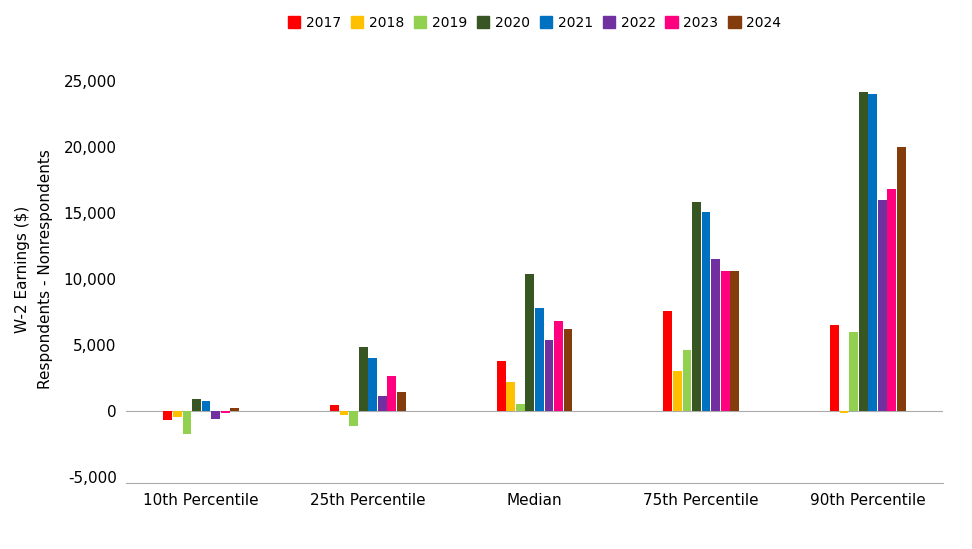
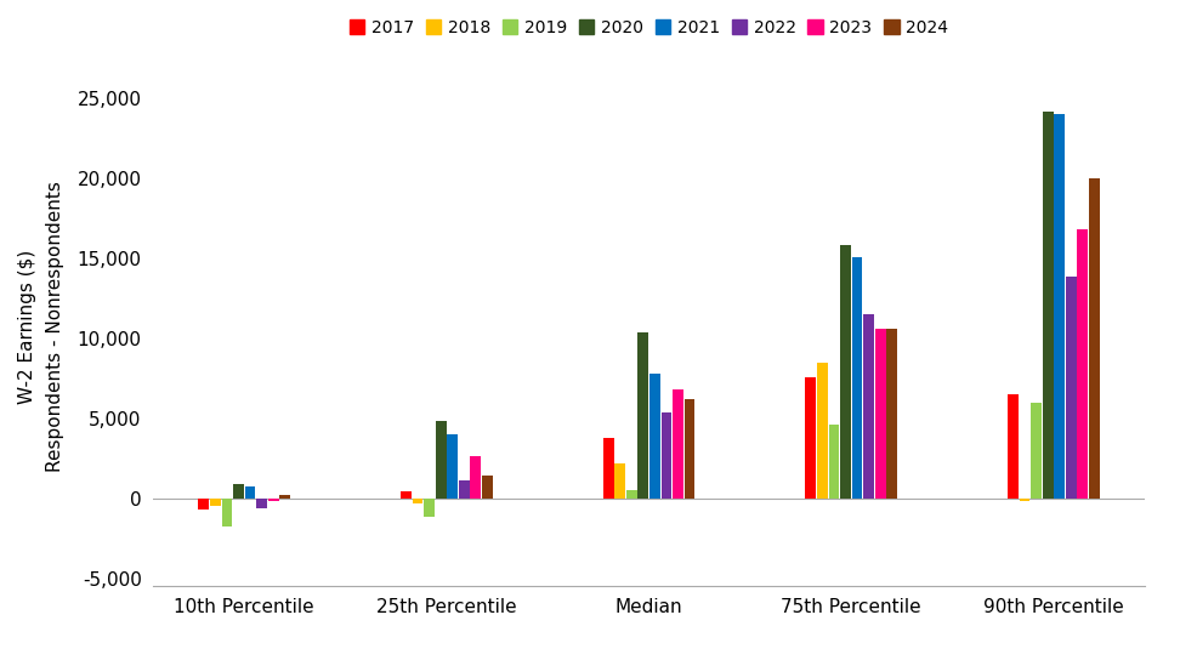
2018/75th Percentile: 3,000 -> 8,500
2022/90th Percentile: 16,000 -> 13,900
